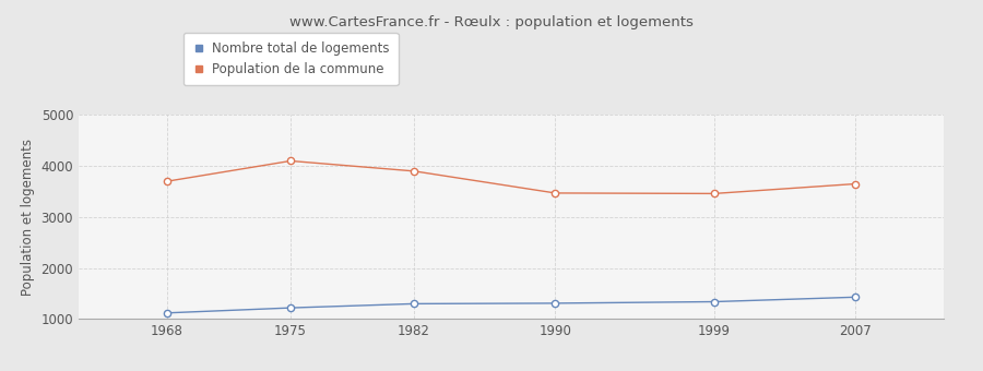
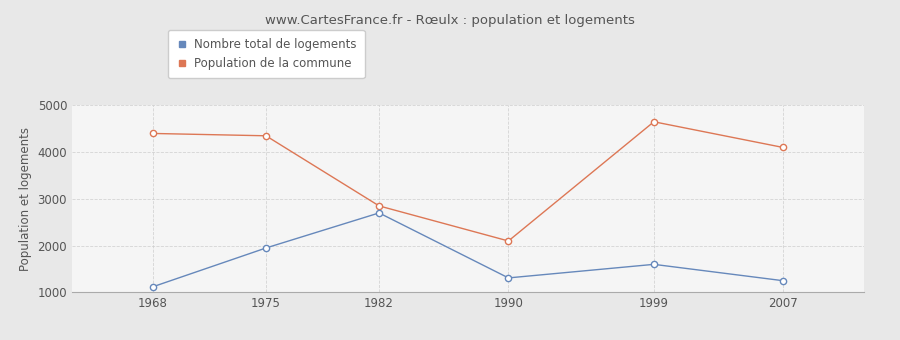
Population de la commune/1968: 3700 -> 4400
Nombre total de logements/1975: 1220 -> 1950
Population de la commune/1975: 4100 -> 4350
Nombre total de logements/1982: 1300 -> 2700
Population de la commune/1982: 3900 -> 2850
Population de la commune/1990: 3470 -> 2100
Nombre total de logements/1999: 1340 -> 1600
Population de la commune/1999: 3460 -> 4650
Nombre total de logements/2007: 1430 -> 1250
Population de la commune/2007: 3650 -> 4100
